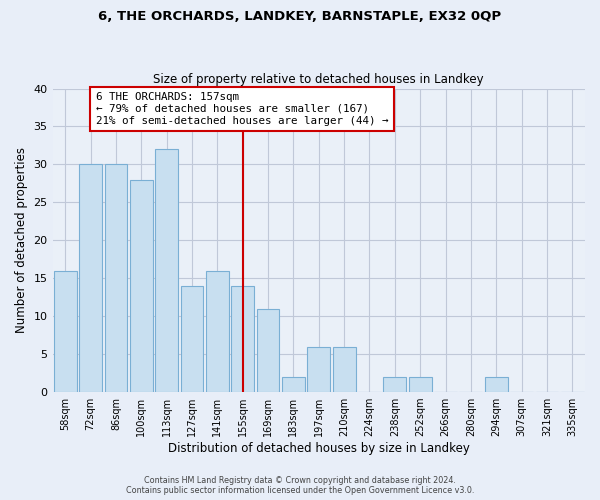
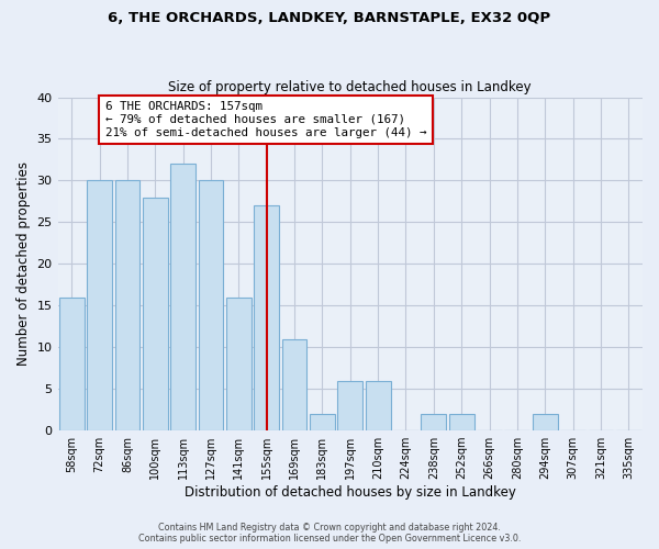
127sqm: 14 -> 30
155sqm: 14 -> 27
